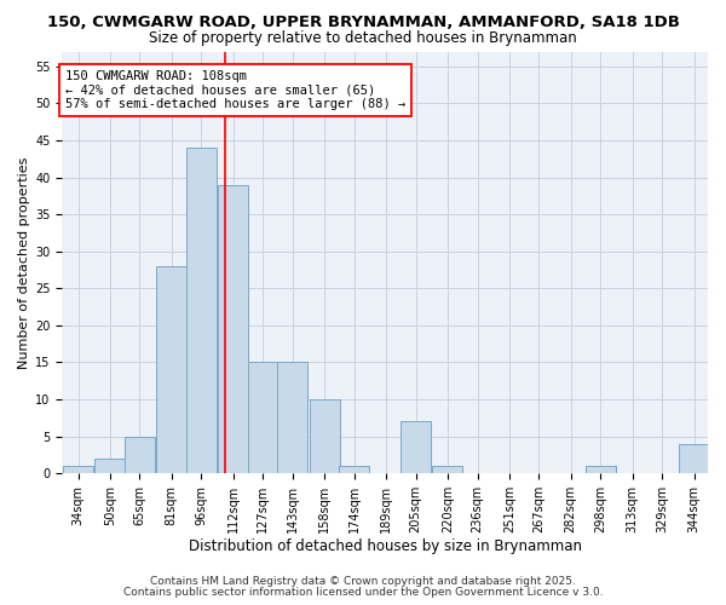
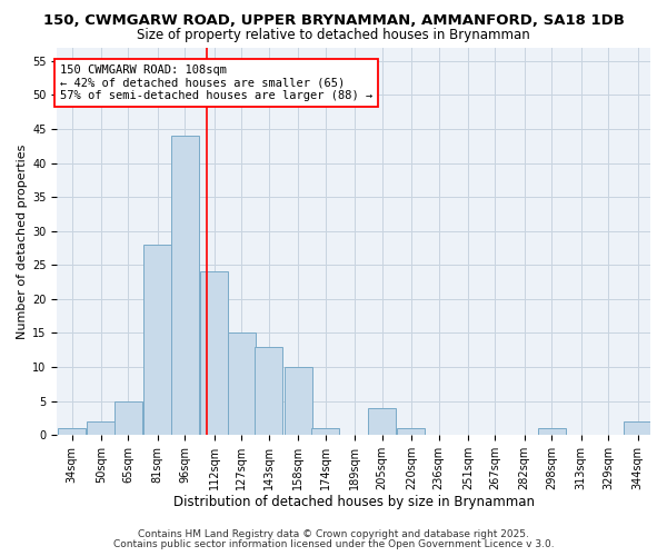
112sqm: 39 -> 24
143sqm: 15 -> 13
205sqm: 7 -> 4
344sqm: 4 -> 2
